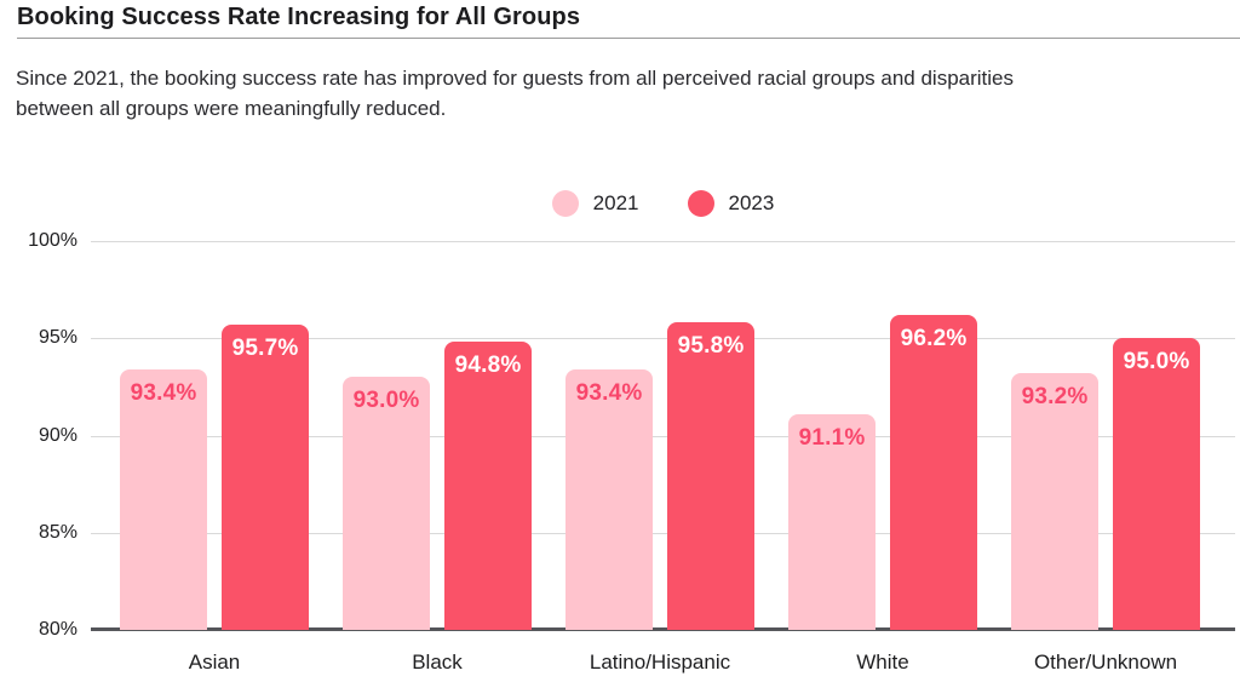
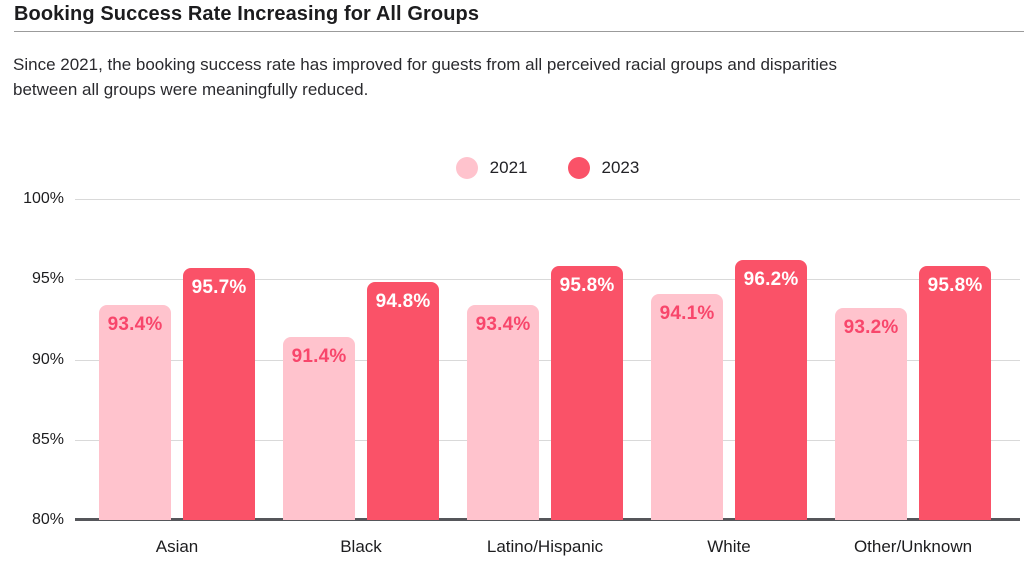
2021/Black: 93.0% -> 91.4%
2021/White: 91.1% -> 94.1%
2023/Other/Unknown: 95.0% -> 95.8%
